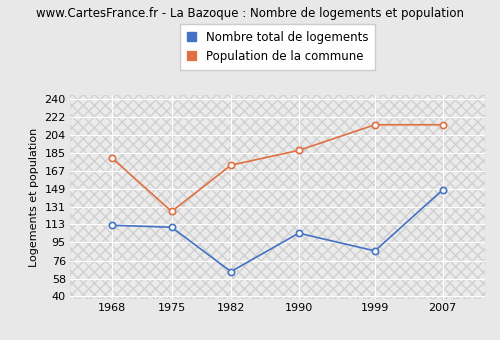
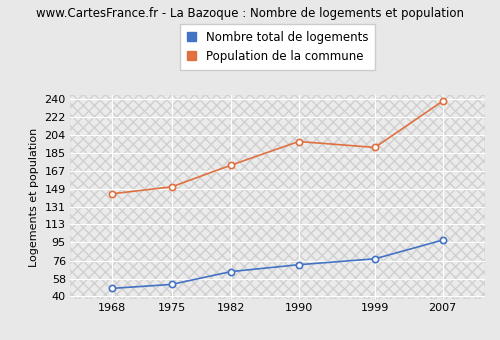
Nombre total de logements/1968: 112 -> 48
Population de la commune/1968: 180 -> 144
Nombre total de logements/1975: 110 -> 52
Population de la commune/1975: 126 -> 151
Nombre total de logements/1990: 104 -> 72
Population de la commune/1990: 188 -> 197
Nombre total de logements/1999: 86 -> 78
Population de la commune/1999: 214 -> 191
Nombre total de logements/2007: 148 -> 97
Population de la commune/2007: 214 -> 238
